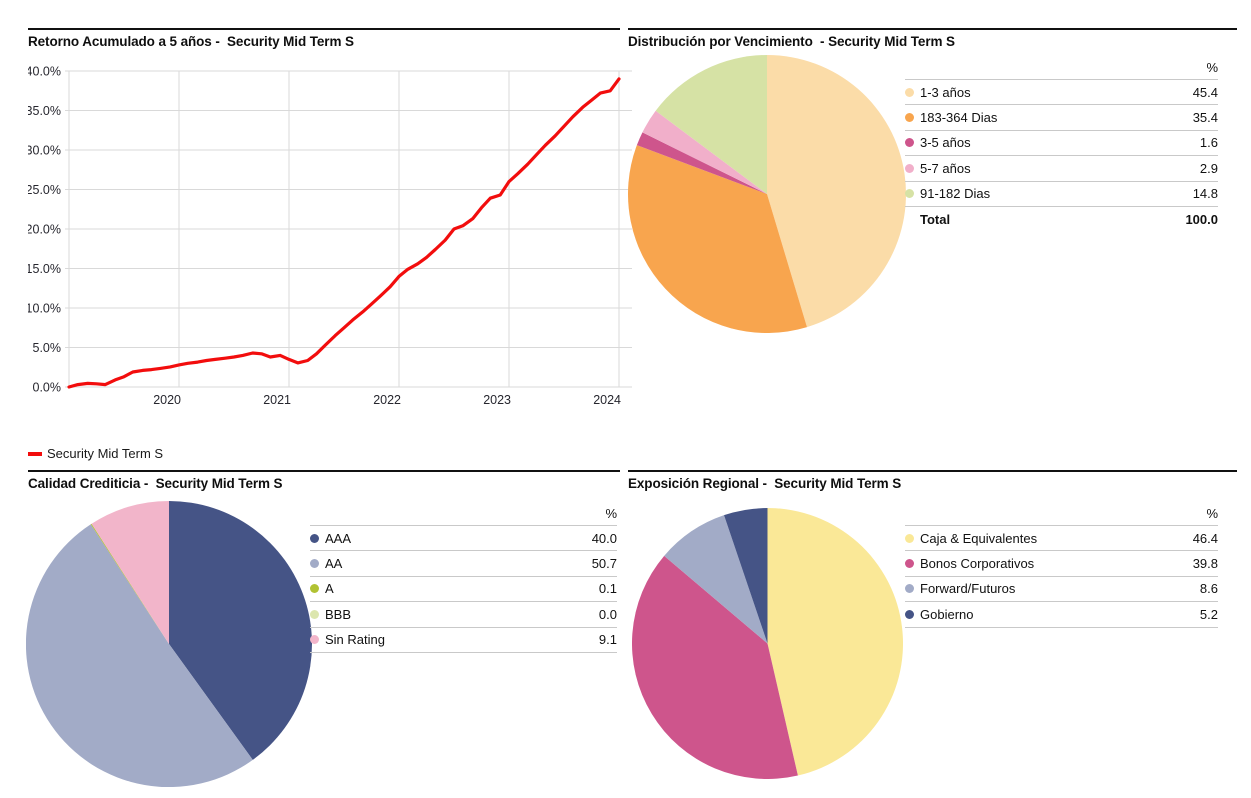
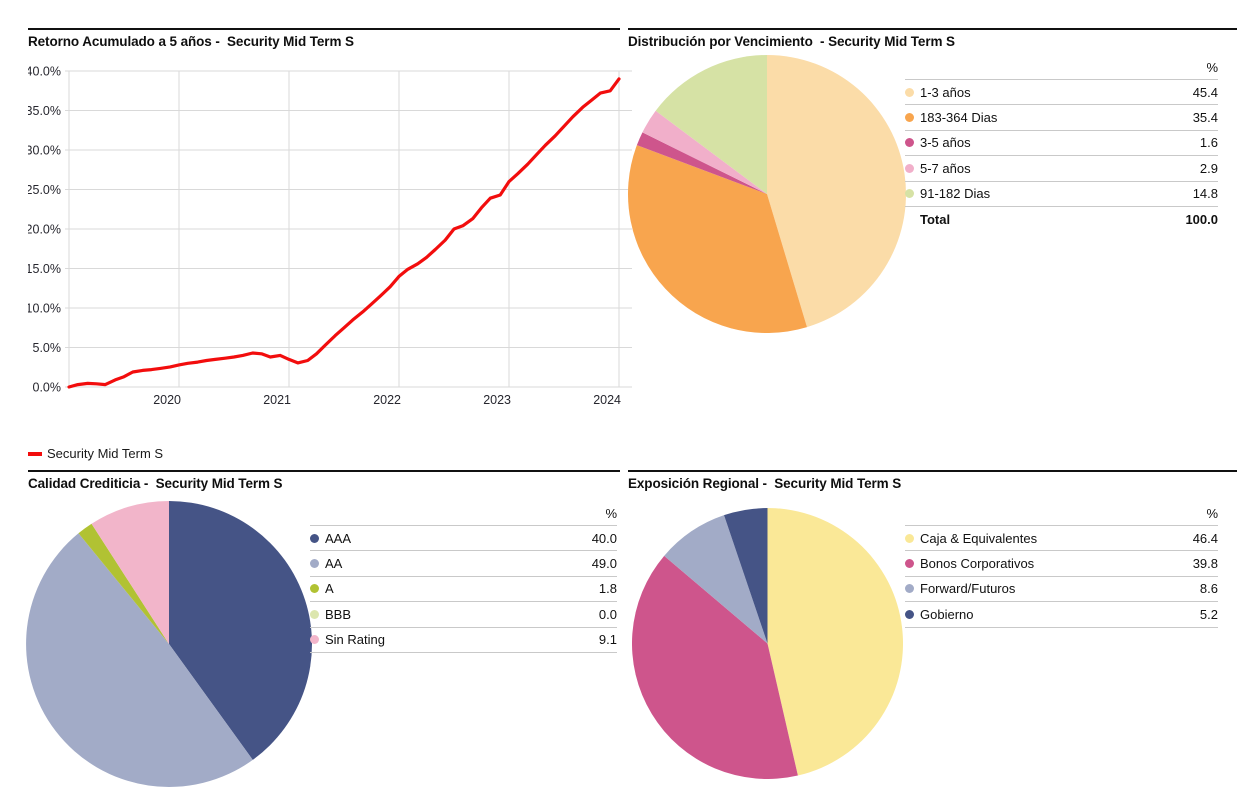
Calidad Crediticia - Security Mid Term S/AA: 50.7 -> 49.0
Calidad Crediticia - Security Mid Term S/A: 0.1 -> 1.8
